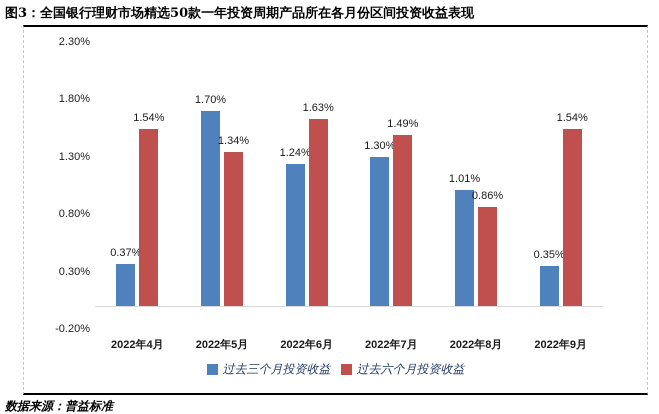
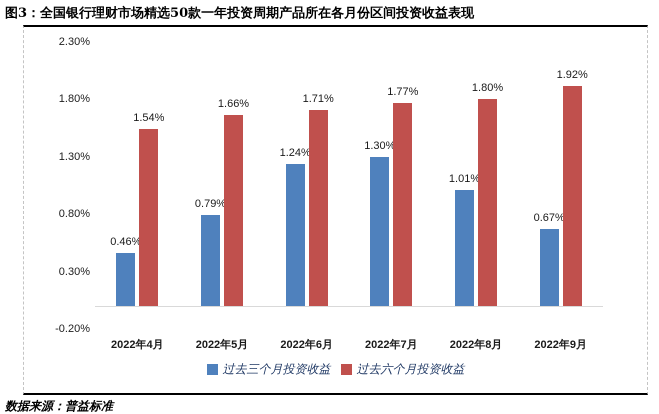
过去三个月投资收益/2022年4月: 0.37% -> 0.46%
过去三个月投资收益/2022年5月: 1.70% -> 0.79%
过去六个月投资收益/2022年5月: 1.34% -> 1.66%
过去六个月投资收益/2022年6月: 1.63% -> 1.71%
过去六个月投资收益/2022年7月: 1.49% -> 1.77%
过去六个月投资收益/2022年8月: 0.86% -> 1.80%
过去三个月投资收益/2022年9月: 0.35% -> 0.67%
过去六个月投资收益/2022年9月: 1.54% -> 1.92%
